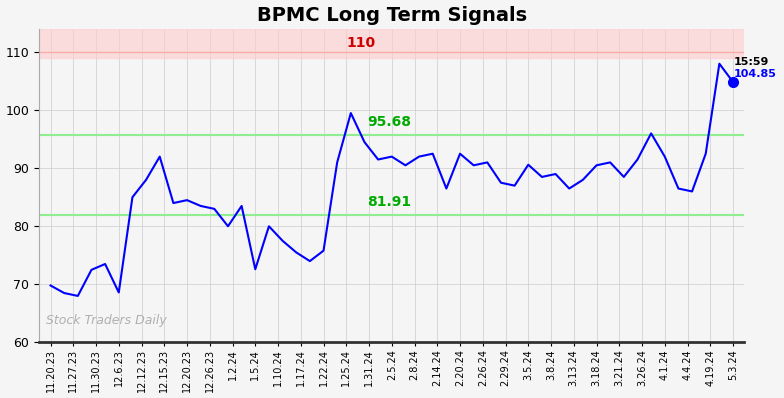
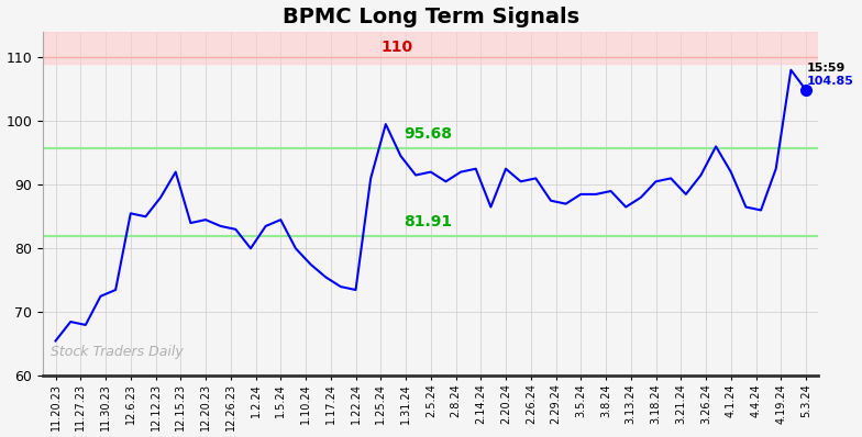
11.20.23: 69.8 -> 65.5
12.6.23: 68.6 -> 85.5
1.5.24: 72.6 -> 84.5
1.22.24: 75.8 -> 73.5
3.5.24: 90.6 -> 88.5
